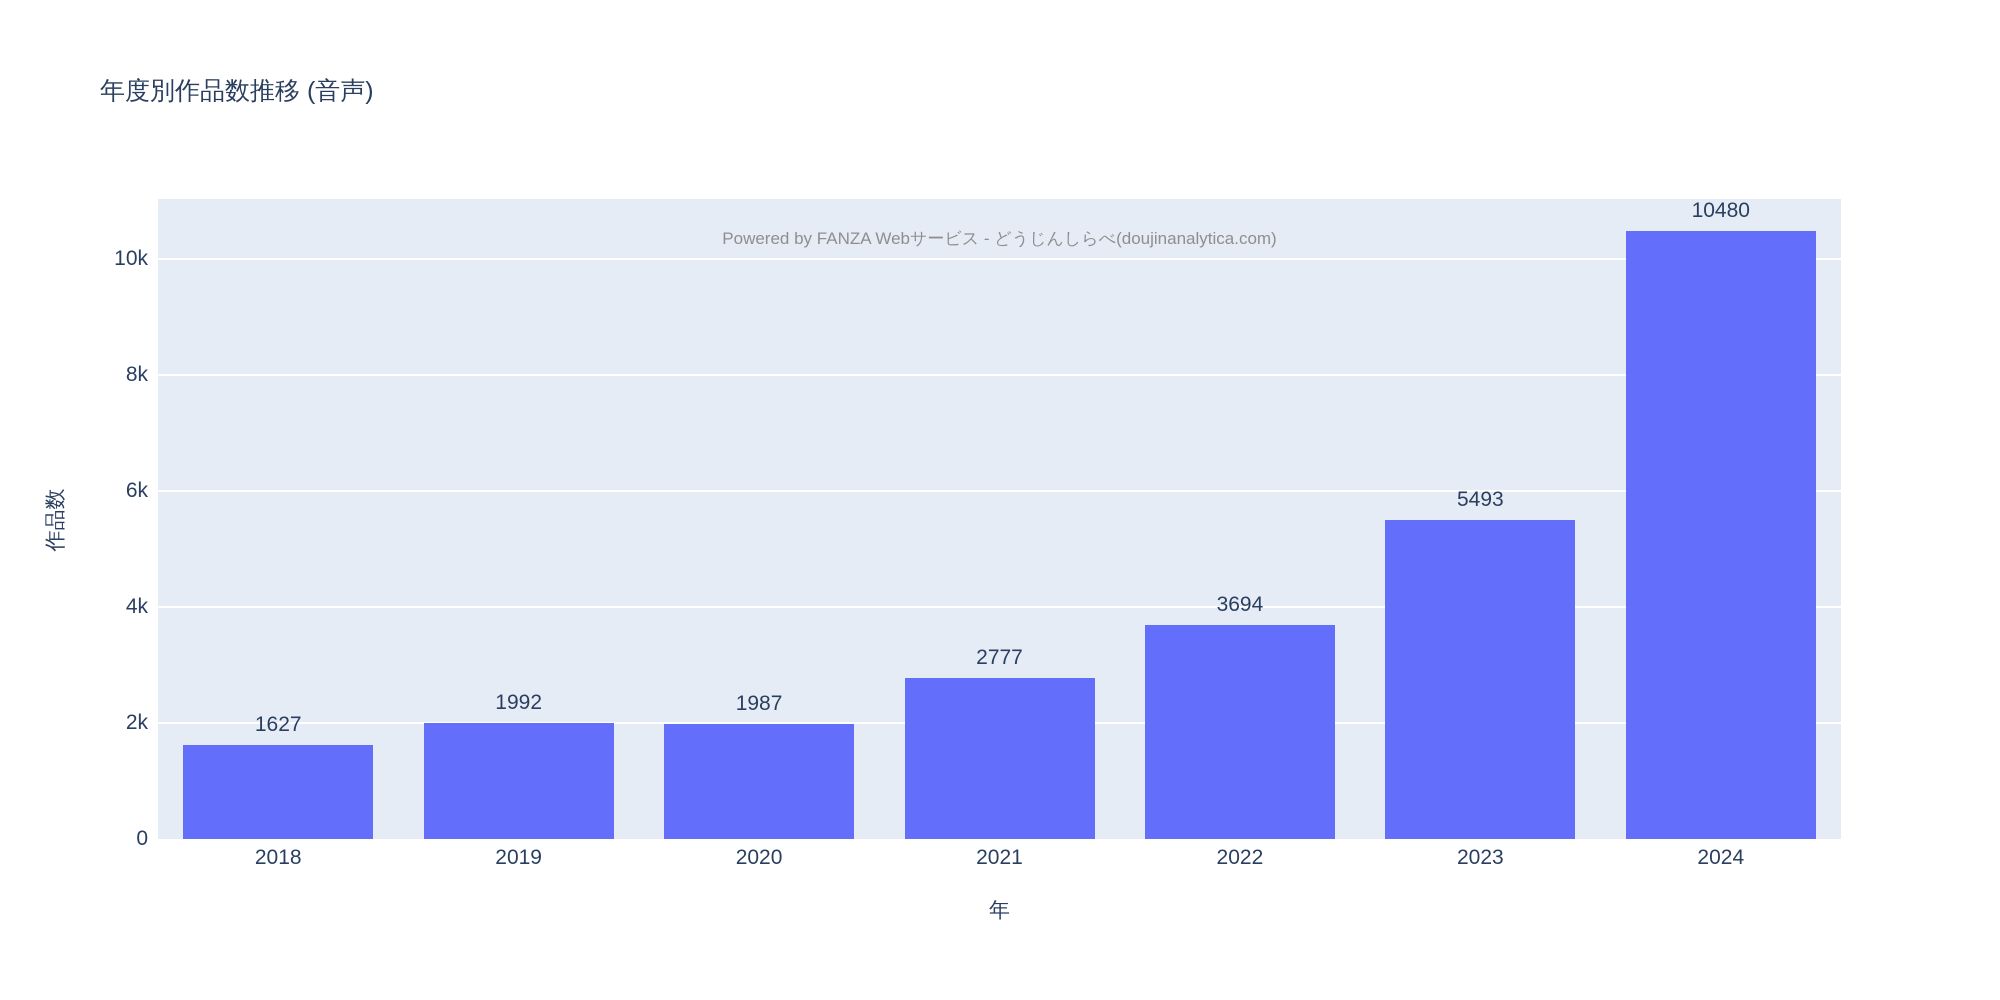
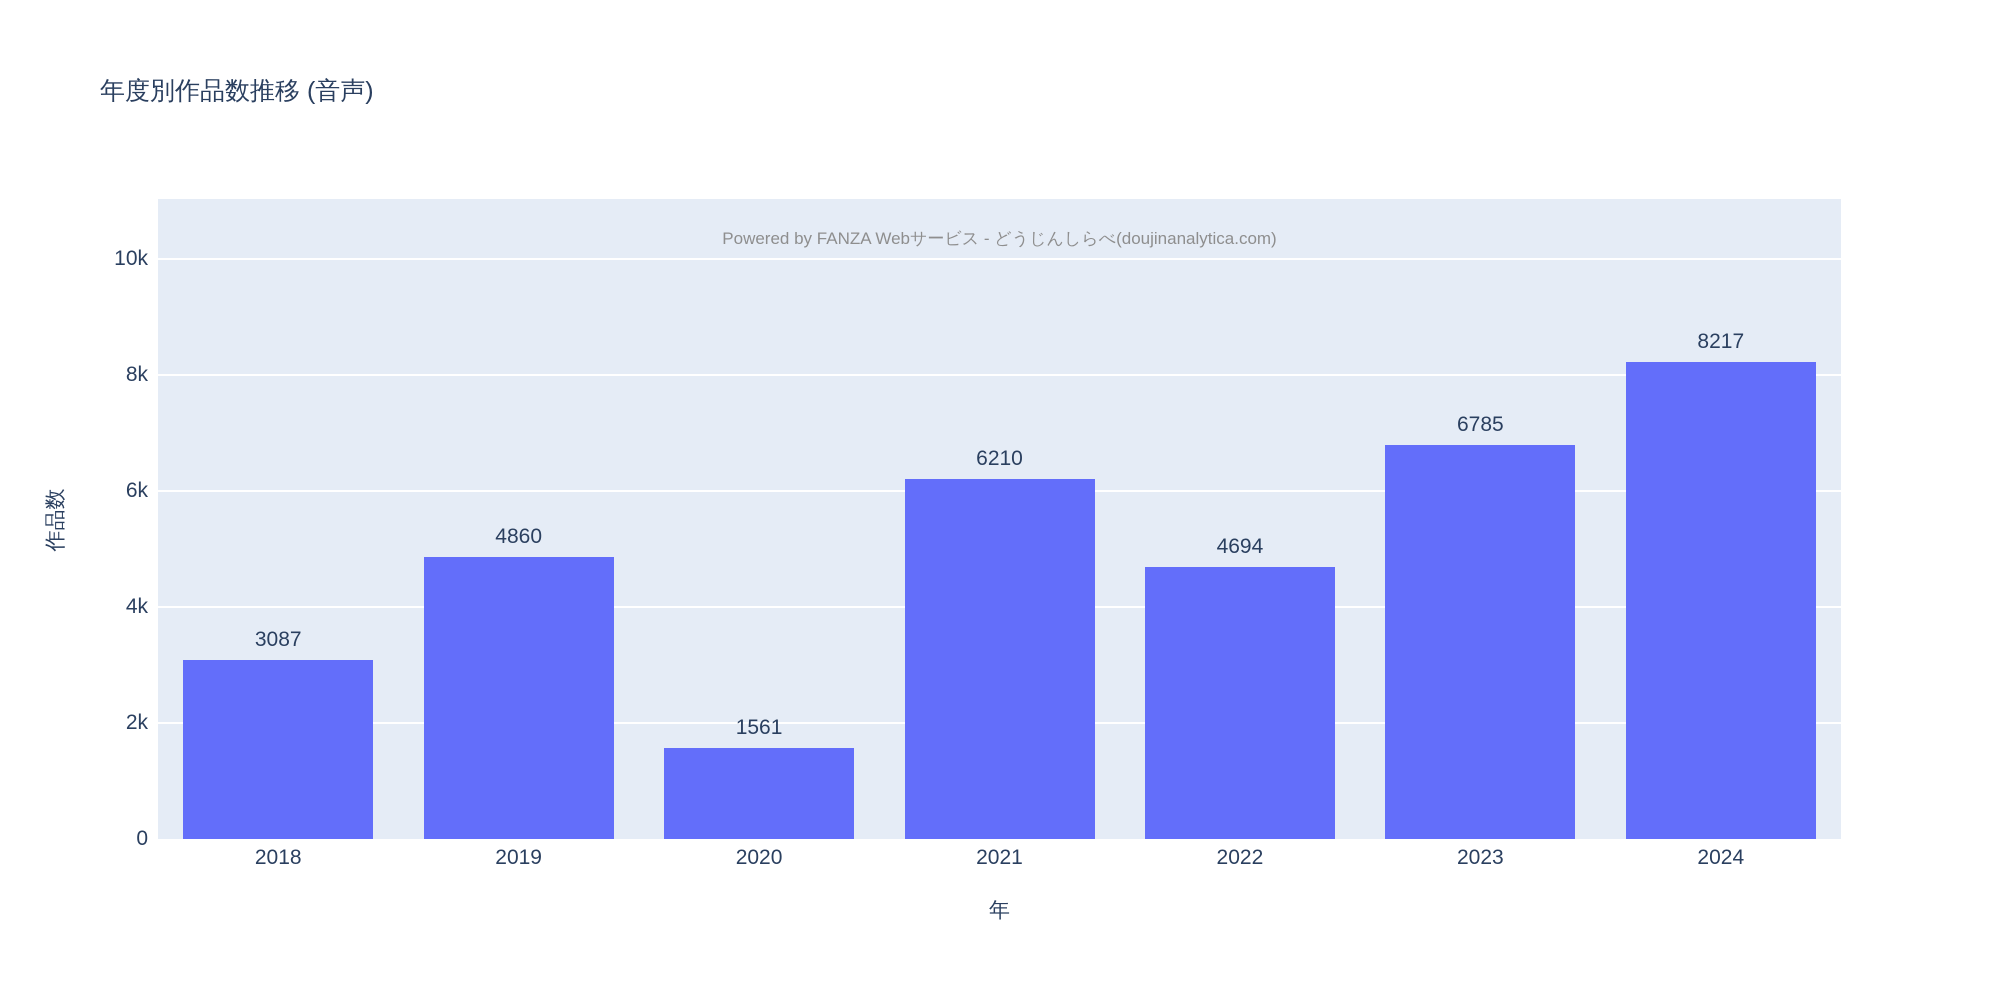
2018: 1627 -> 3087
2019: 1992 -> 4860
2020: 1987 -> 1561
2021: 2777 -> 6210
2022: 3694 -> 4694
2023: 5493 -> 6785
2024: 10480 -> 8217
